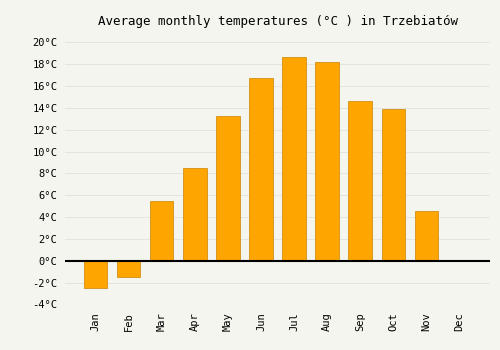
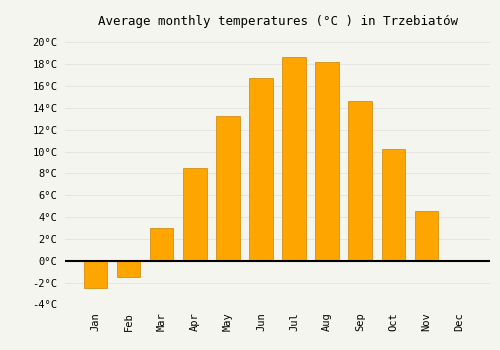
Mar: 5.5°C -> 3.0°C
Oct: 13.9°C -> 10.2°C
